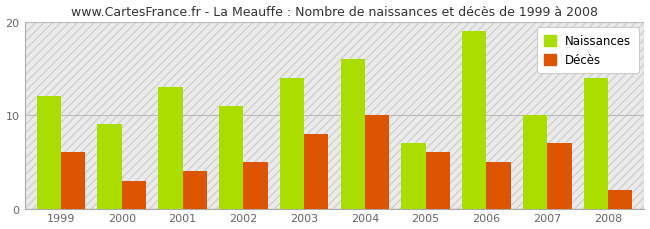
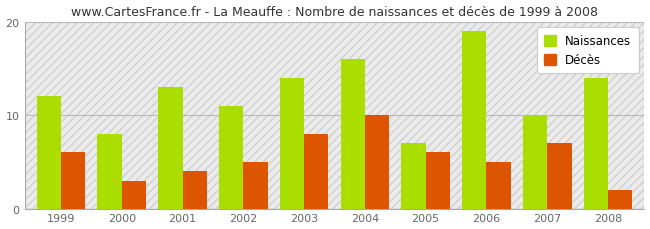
Naissances/2000: 9 -> 8
